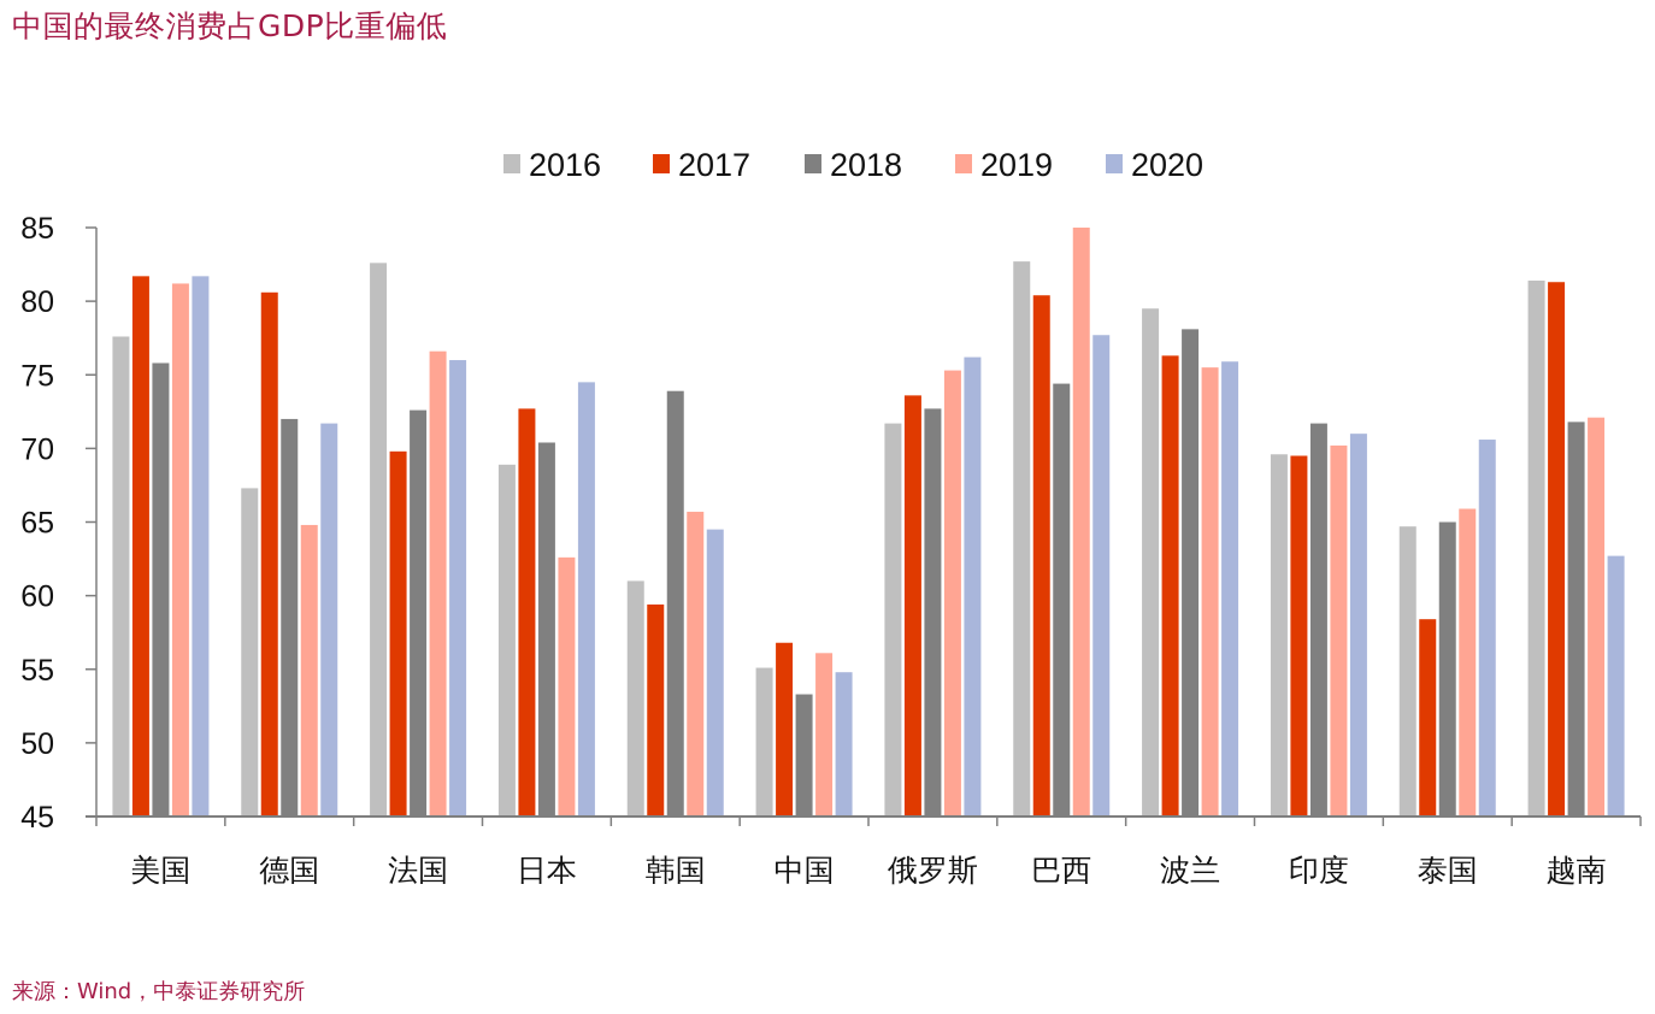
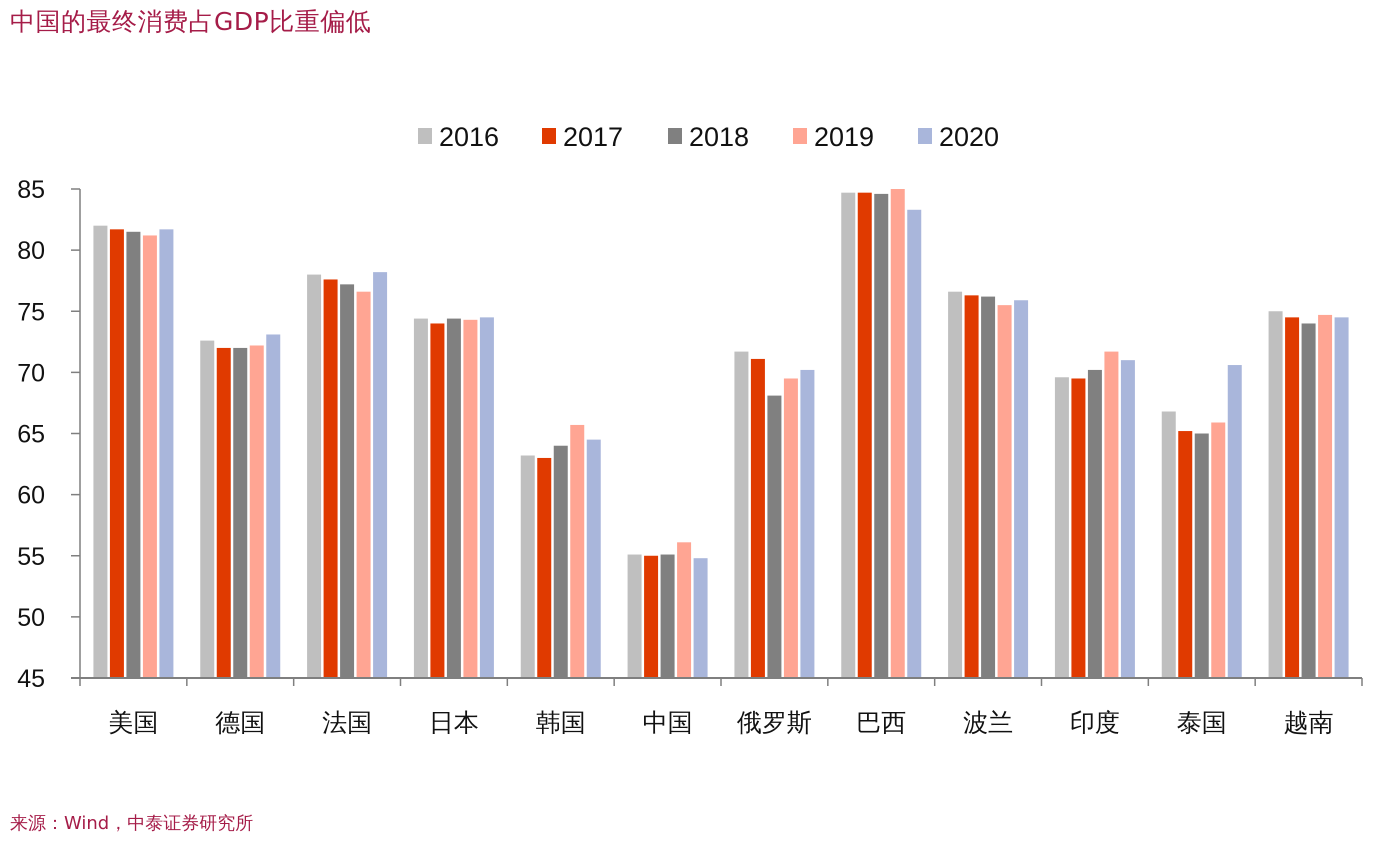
2016/美国: 77.6 -> 82.0
2018/美国: 75.8 -> 81.5
2016/德国: 67.3 -> 72.6
2017/德国: 80.6 -> 72.0
2019/德国: 64.8 -> 72.2
2020/德国: 71.7 -> 73.1
2016/法国: 82.6 -> 78.0
2017/法国: 69.8 -> 77.6
2018/法国: 72.6 -> 77.2
2020/法国: 76.0 -> 78.2
2016/日本: 68.9 -> 74.4
2017/日本: 72.7 -> 74.0
2018/日本: 70.4 -> 74.4
2019/日本: 62.6 -> 74.3
2016/韩国: 61.0 -> 63.2
2017/韩国: 59.4 -> 63.0
2018/韩国: 73.9 -> 64.0
2017/中国: 56.8 -> 55.0
2018/中国: 53.3 -> 55.1
2017/俄罗斯: 73.6 -> 71.1
2018/俄罗斯: 72.7 -> 68.1
2019/俄罗斯: 75.3 -> 69.5
2020/俄罗斯: 76.2 -> 70.2
2016/巴西: 82.7 -> 84.7
2017/巴西: 80.4 -> 84.7
2018/巴西: 74.4 -> 84.6
2020/巴西: 77.7 -> 83.3
2016/波兰: 79.5 -> 76.6
2018/波兰: 78.1 -> 76.2
2018/印度: 71.7 -> 70.2
2019/印度: 70.2 -> 71.7
2016/泰国: 64.7 -> 66.8
2017/泰国: 58.4 -> 65.2
2016/越南: 81.4 -> 75.0
2017/越南: 81.3 -> 74.5
2018/越南: 71.8 -> 74.0
2019/越南: 72.1 -> 74.7
2020/越南: 62.7 -> 74.5
